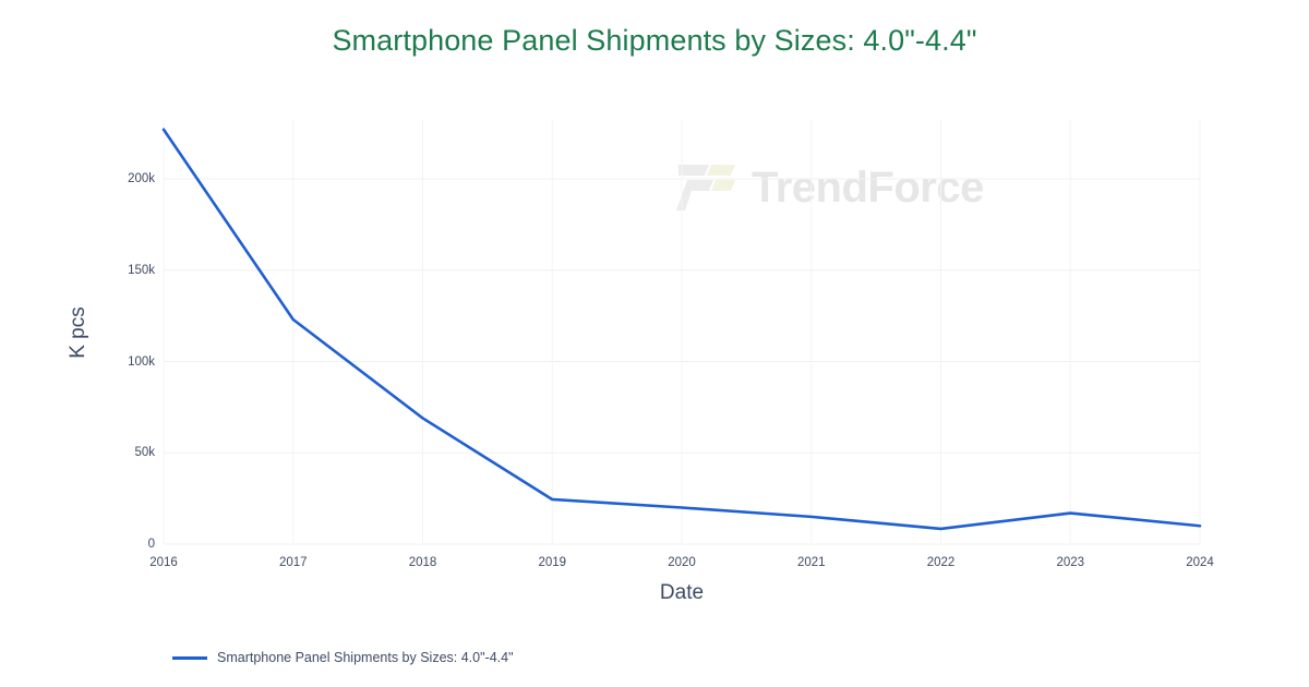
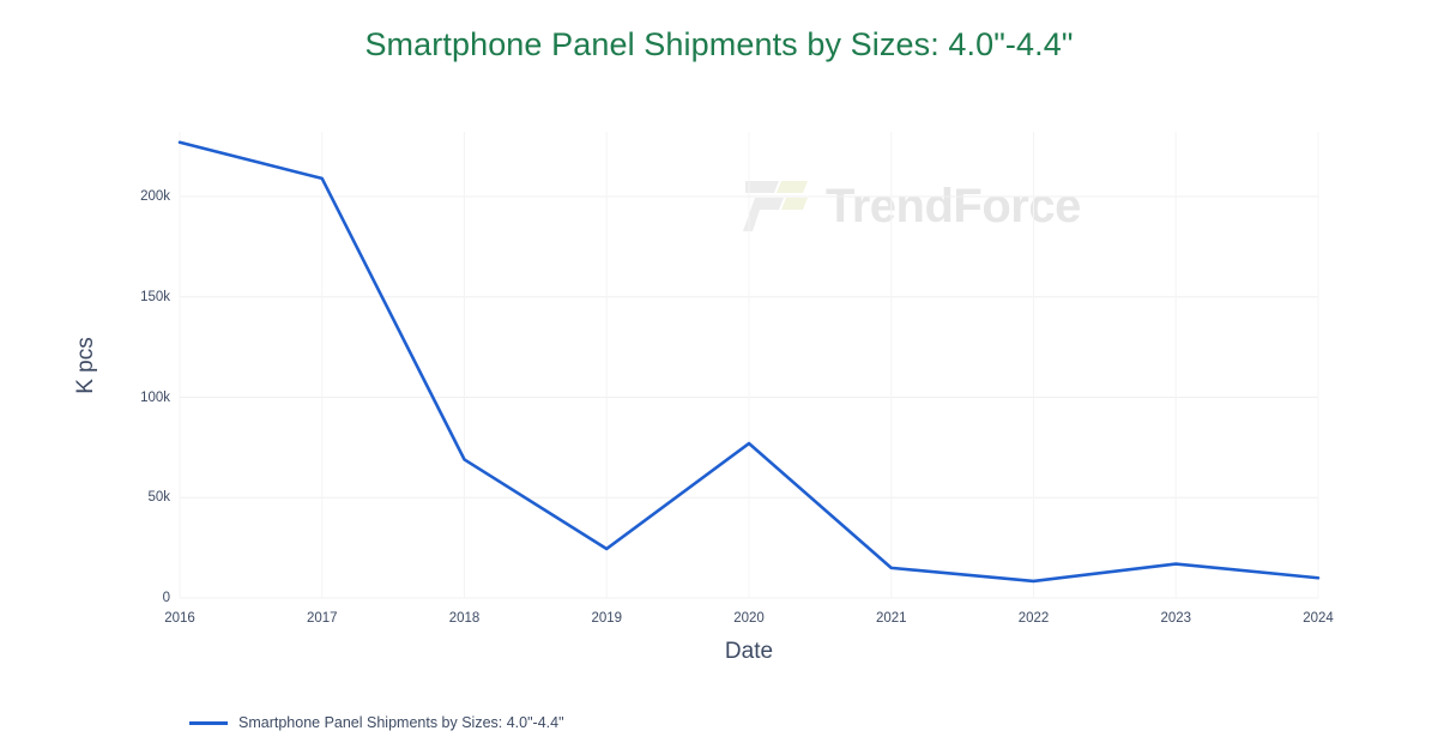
2017: 123k -> 209k
2020: 20k -> 77k
